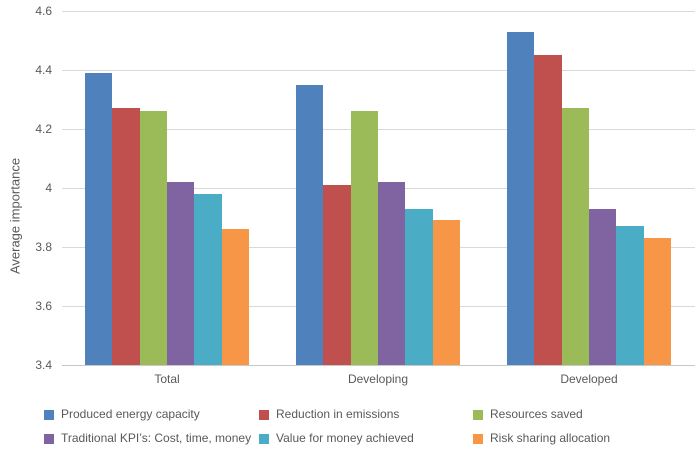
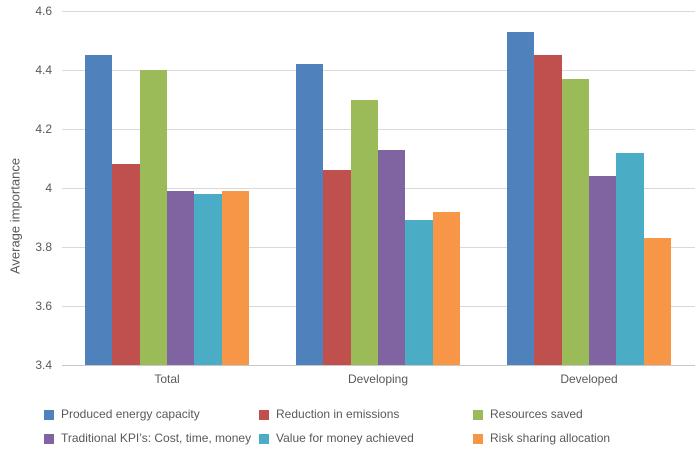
Produced energy capacity/Total: 4.39 -> 4.45
Reduction in emissions/Total: 4.27 -> 4.08
Resources saved/Total: 4.26 -> 4.40
Traditional KPI’s: Cost, time, money/Total: 4.02 -> 3.99
Risk sharing allocation/Total: 3.86 -> 3.99
Produced energy capacity/Developing: 4.35 -> 4.42
Reduction in emissions/Developing: 4.01 -> 4.06
Resources saved/Developing: 4.26 -> 4.30
Traditional KPI’s: Cost, time, money/Developing: 4.02 -> 4.13
Value for money achieved/Developing: 3.93 -> 3.89
Risk sharing allocation/Developing: 3.89 -> 3.92
Resources saved/Developed: 4.27 -> 4.37
Traditional KPI’s: Cost, time, money/Developed: 3.93 -> 4.04
Value for money achieved/Developed: 3.87 -> 4.12
